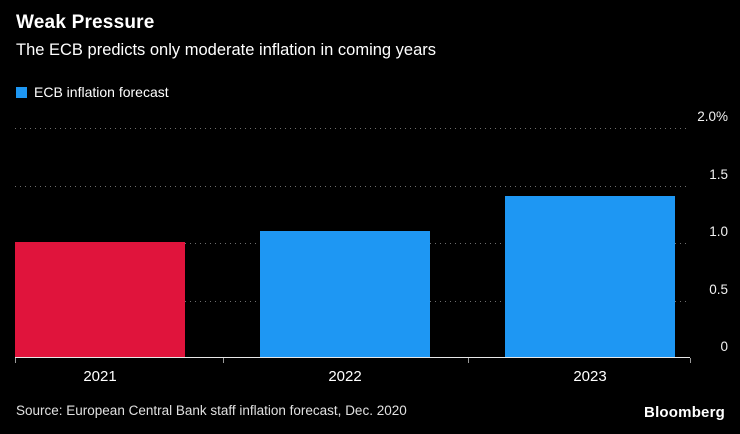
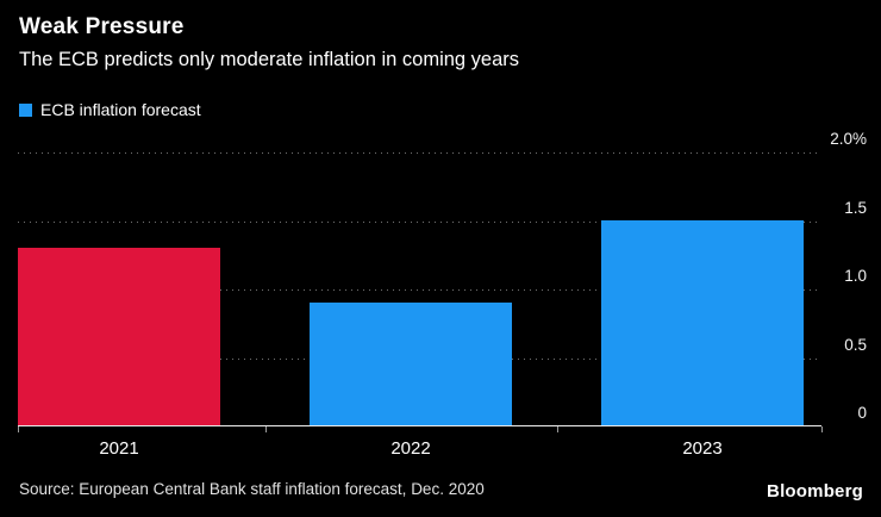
2021: 1.0% -> 1.3%
2022: 1.1% -> 0.9%
2023: 1.4% -> 1.5%
